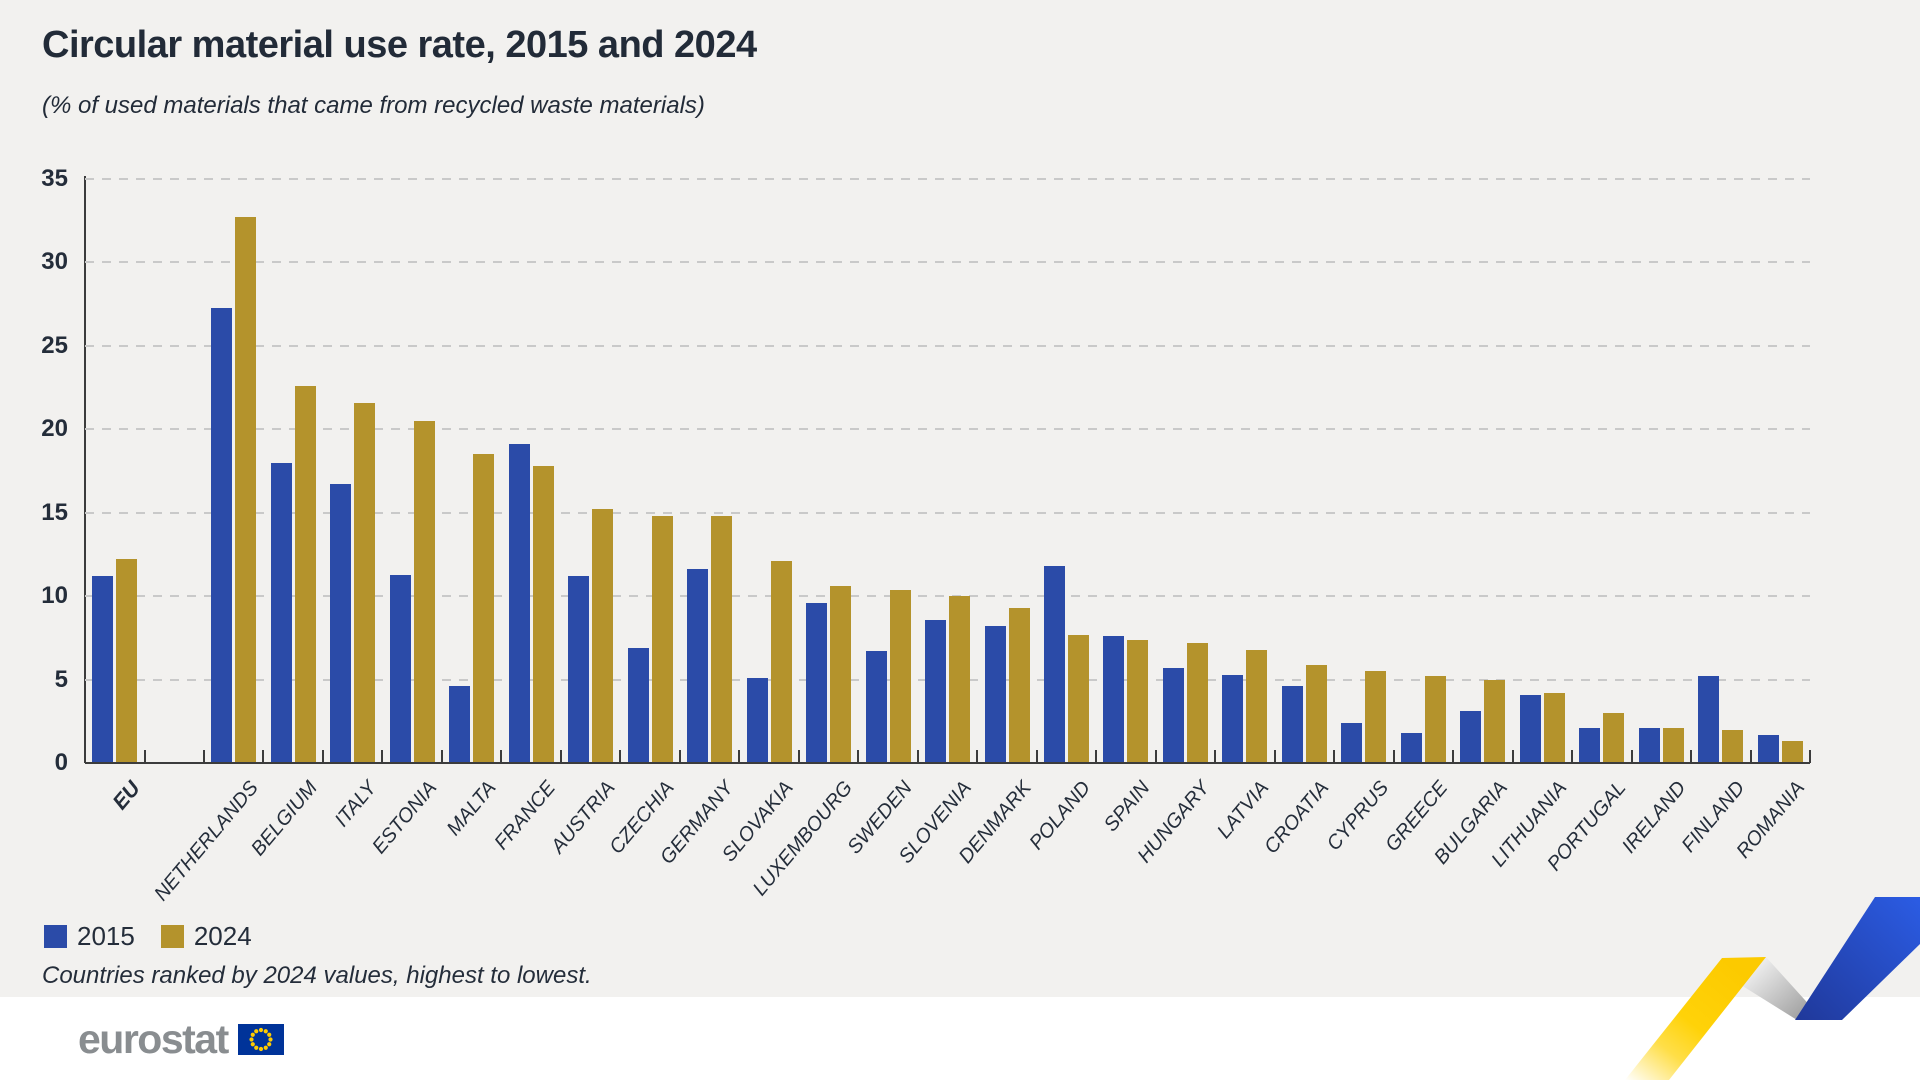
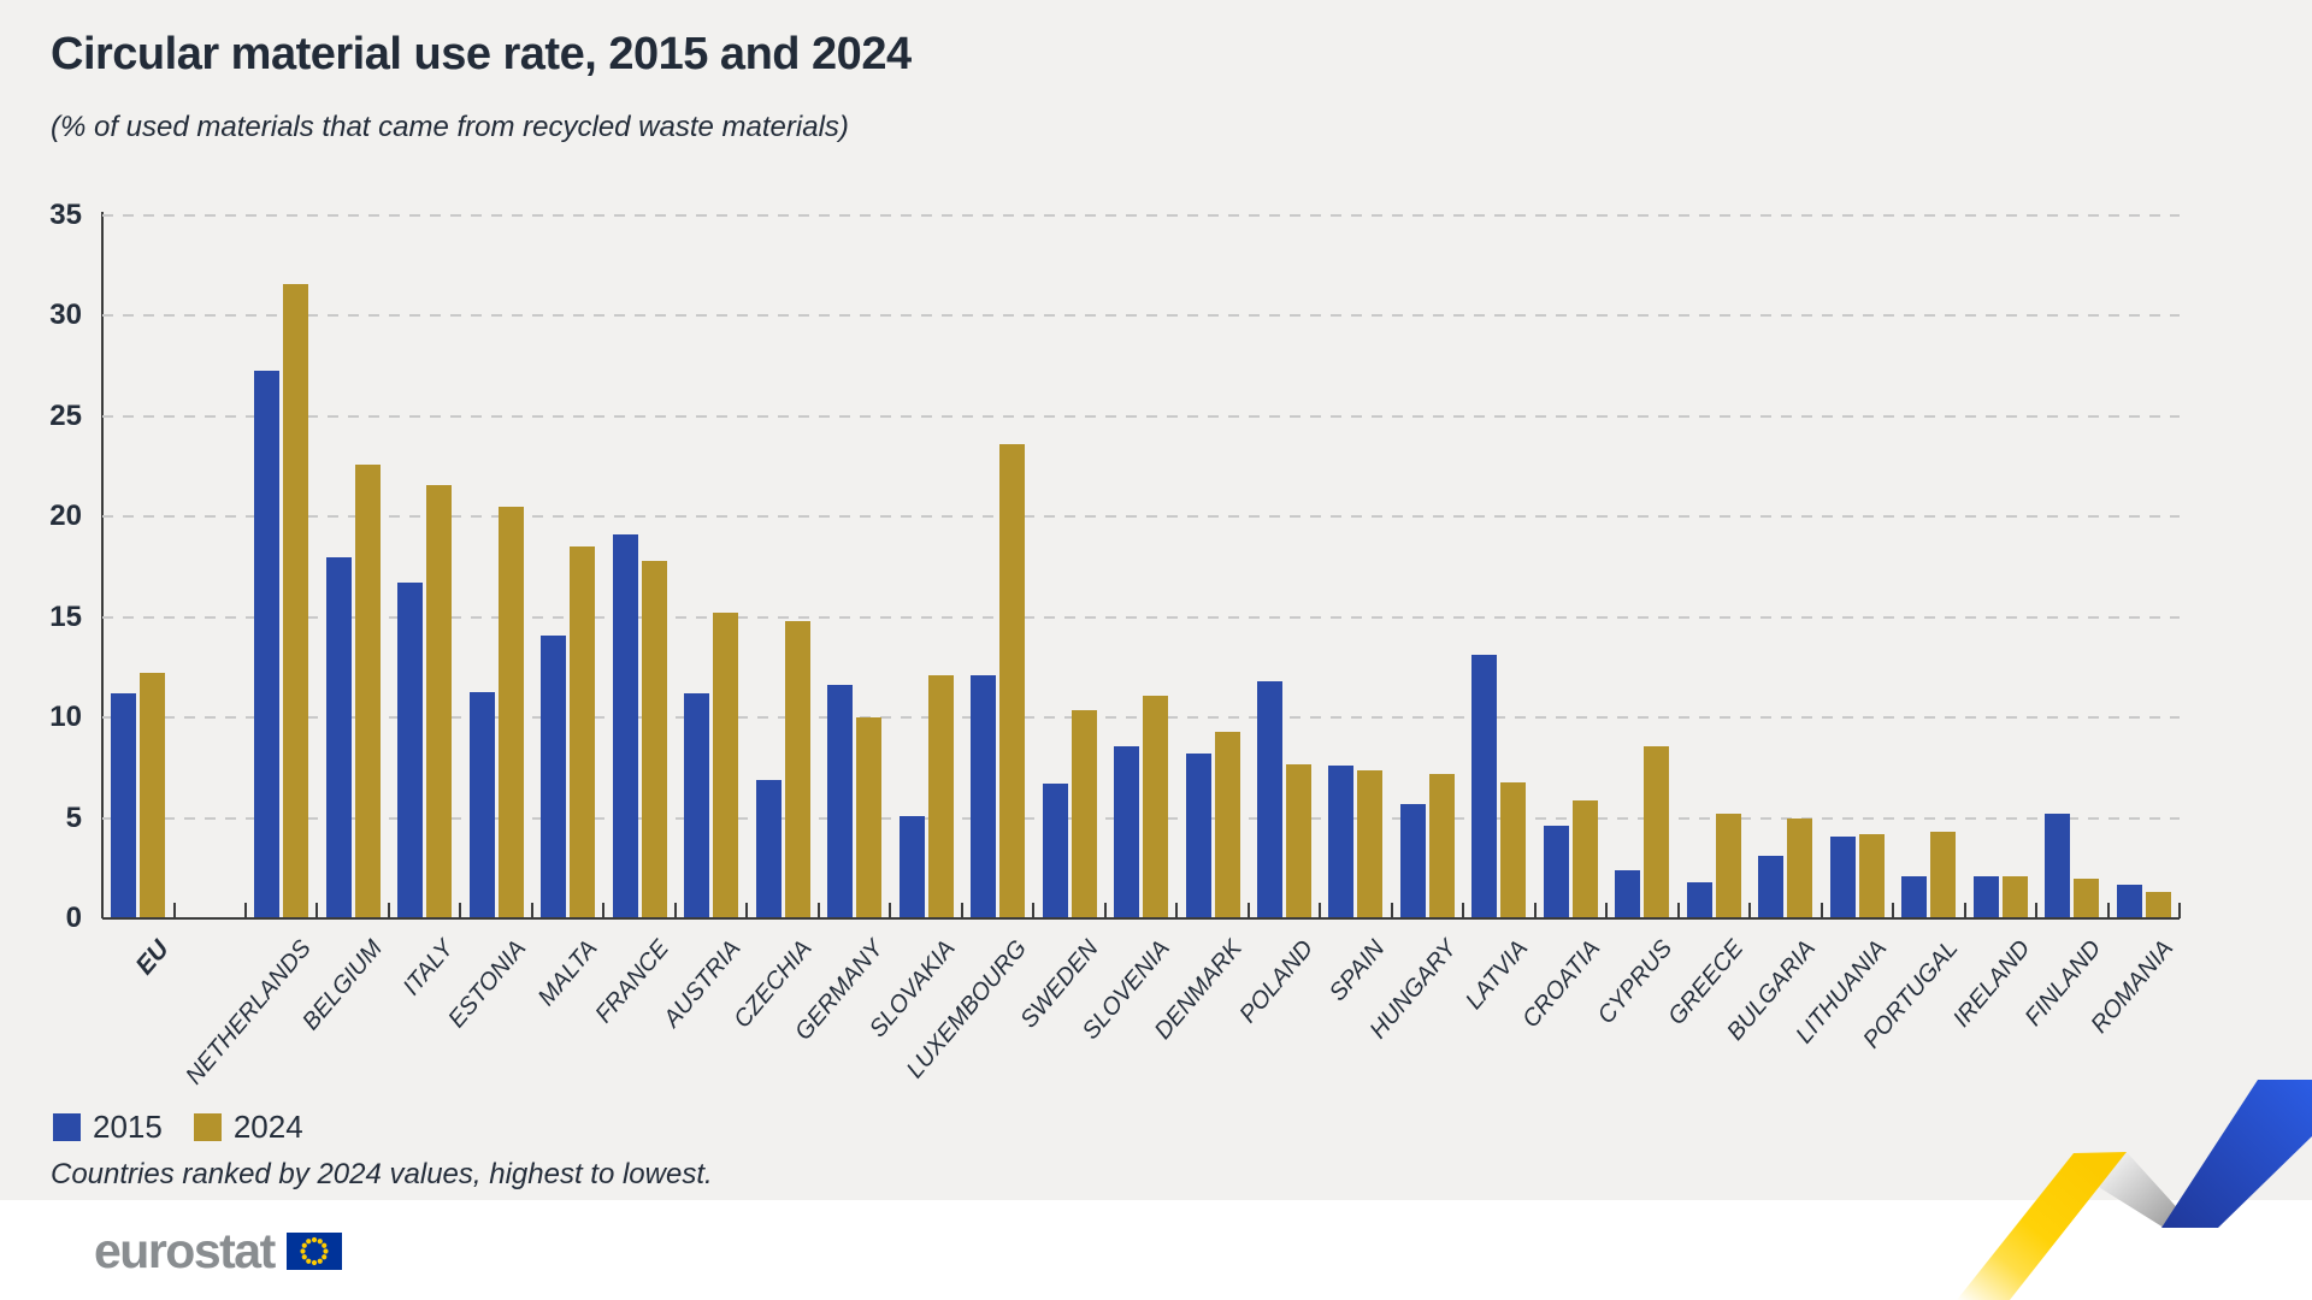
2024/NETHERLANDS: 32.7 -> 31.6
2015/MALTA: 4.6 -> 14.1
2024/GERMANY: 14.8 -> 10.0
2015/LUXEMBOURG: 9.6 -> 12.1
2024/LUXEMBOURG: 10.6 -> 23.6
2024/SLOVENIA: 10.0 -> 11.1
2015/LATVIA: 5.3 -> 13.1
2024/CYPRUS: 5.5 -> 8.6
2024/PORTUGAL: 3.0 -> 4.3
